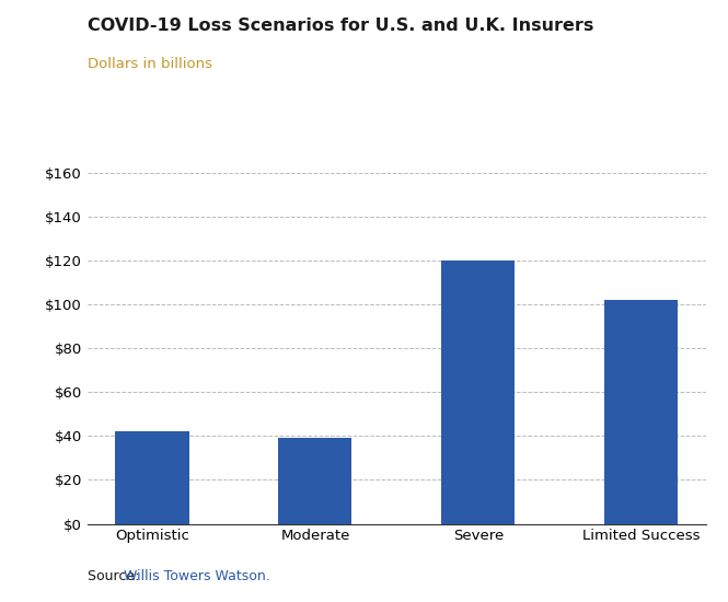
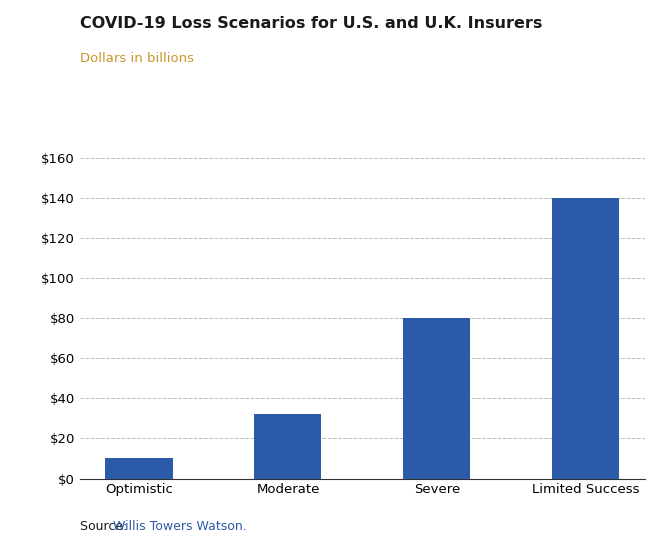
Optimistic: $42 -> $10
Moderate: $39 -> $32
Severe: $120 -> $80
Limited Success: $102 -> $140
